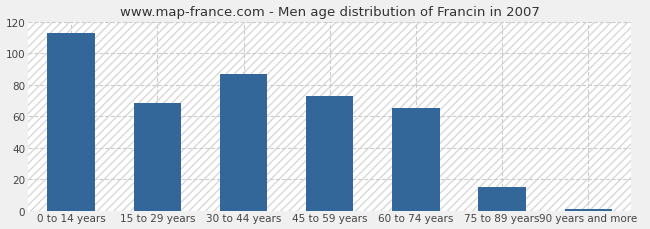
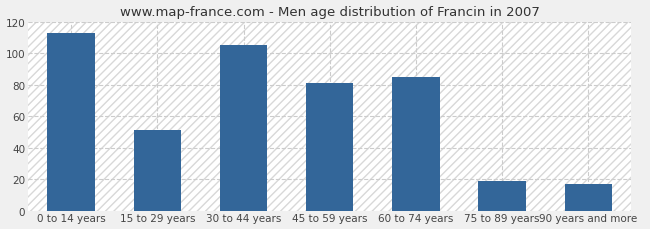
15 to 29 years: 68 -> 51
30 to 44 years: 87 -> 105
45 to 59 years: 73 -> 81
60 to 74 years: 65 -> 85
75 to 89 years: 15 -> 19
90 years and more: 1 -> 17
